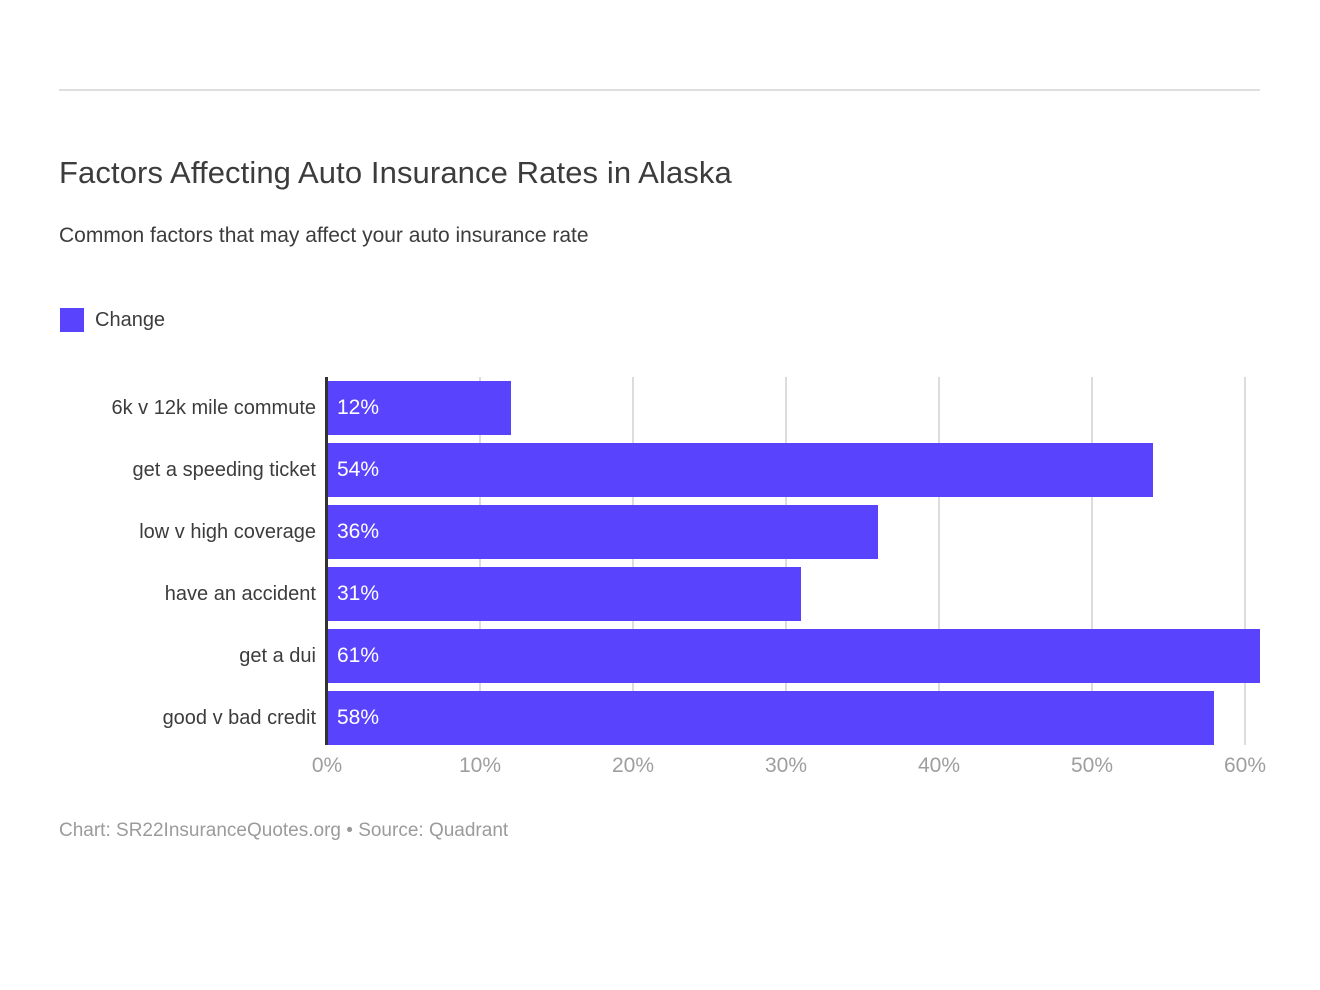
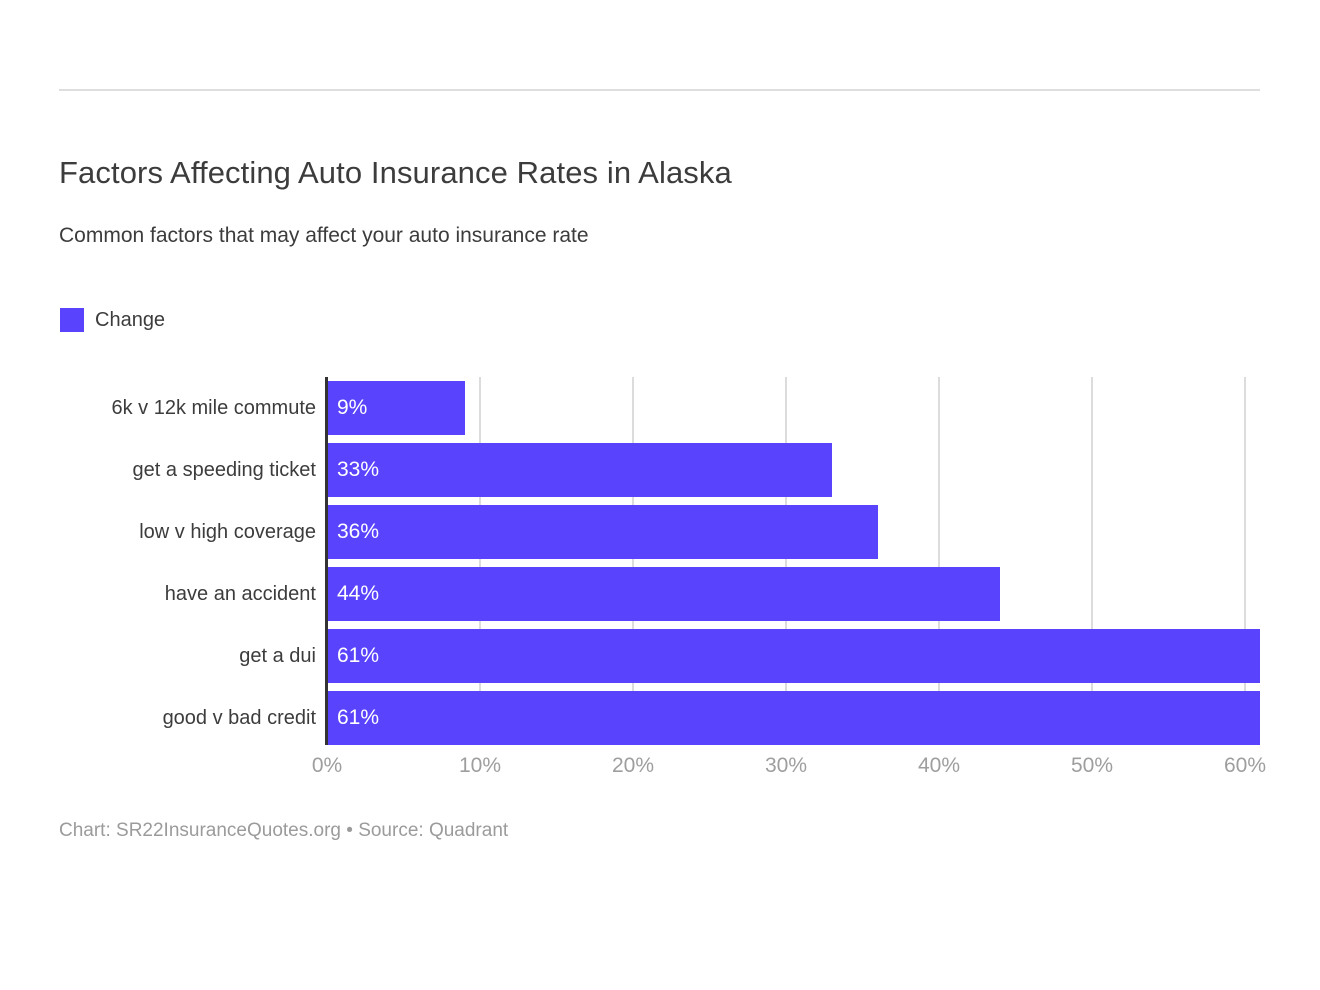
6k v 12k mile commute: 12% -> 9%
get a speeding ticket: 54% -> 33%
have an accident: 31% -> 44%
good v bad credit: 58% -> 61%
